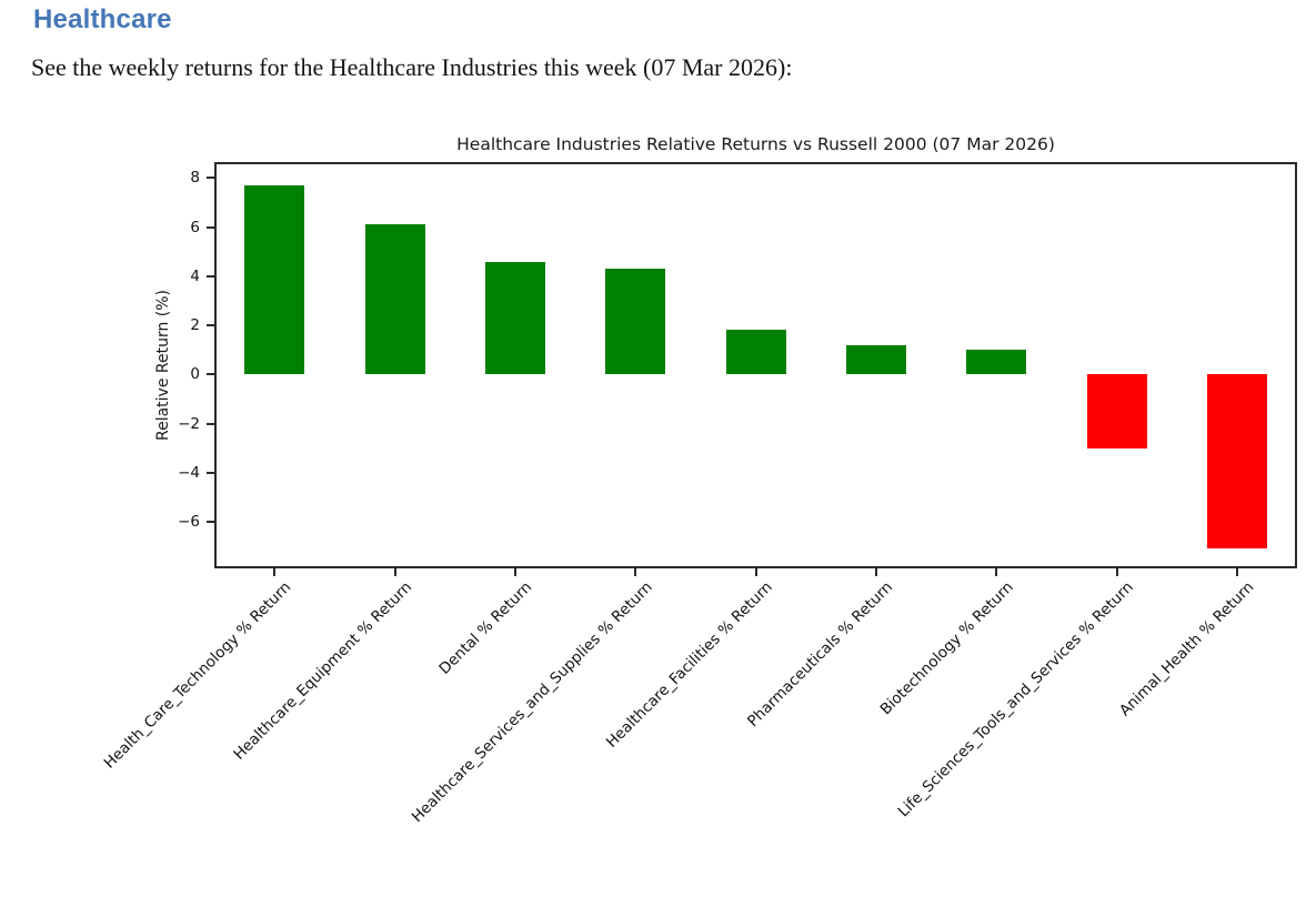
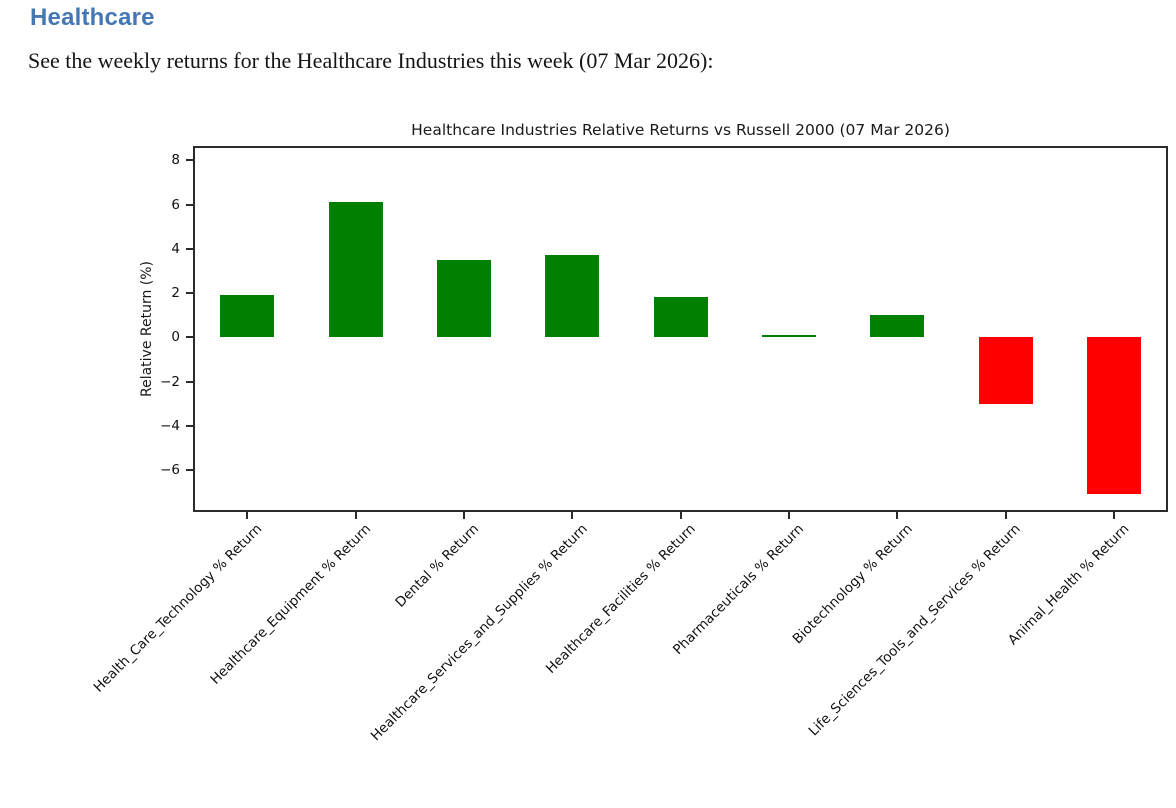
Health_Care_Technology % Return: 7.7 -> 1.9
Dental % Return: 4.6 -> 3.5
Healthcare_Services_and_Supplies % Return: 4.3 -> 3.7
Pharmaceuticals % Return: 1.2 -> 0.1
